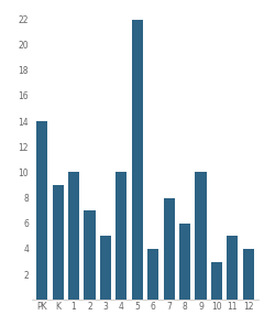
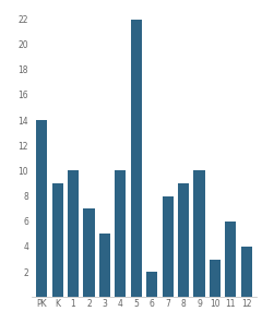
6: 4 -> 2
8: 6 -> 9
11: 5 -> 6
